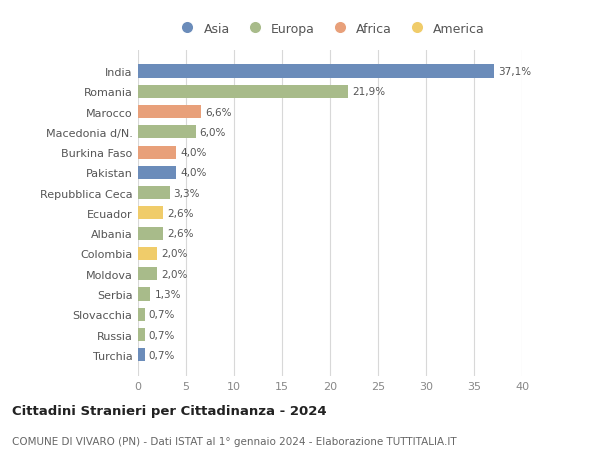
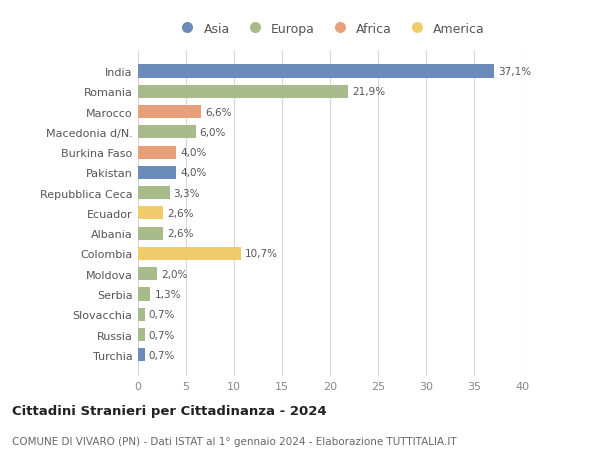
Colombia: 2,0% -> 10,7%
